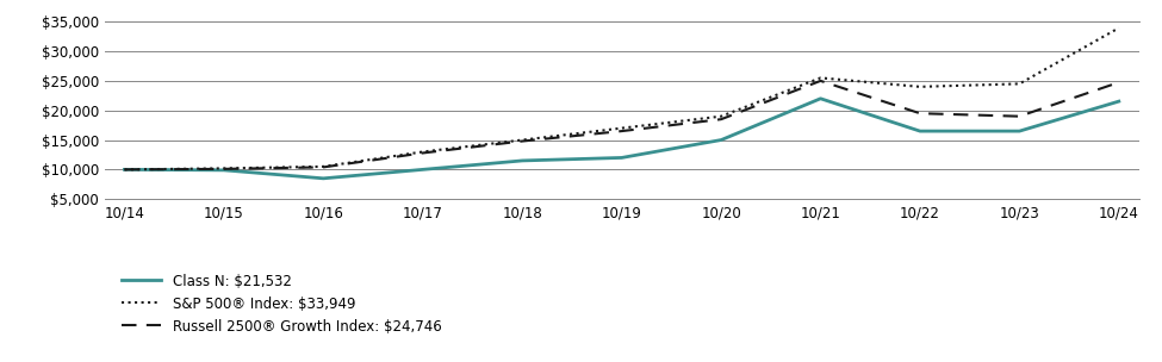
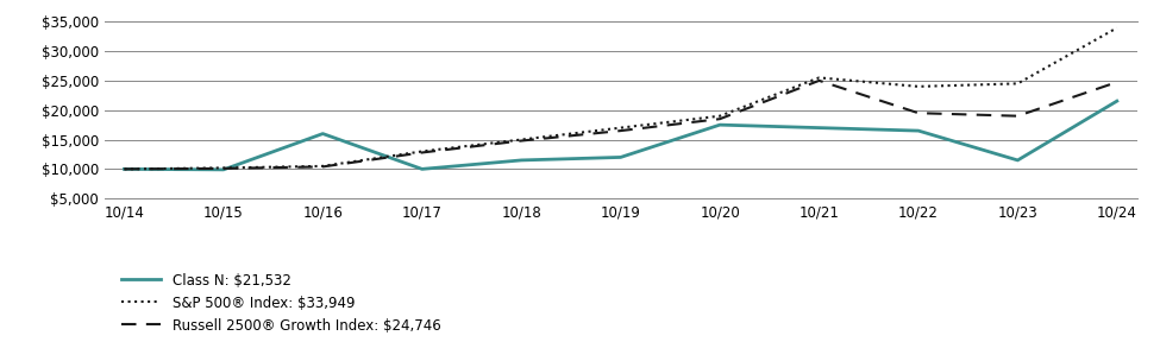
Class N: $21,532/10/16: $8,500 -> $16,000
Class N: $21,532/10/20: $15,000 -> $17,500
Class N: $21,532/10/21: $22,000 -> $17,000
Class N: $21,532/10/23: $16,500 -> $11,500
